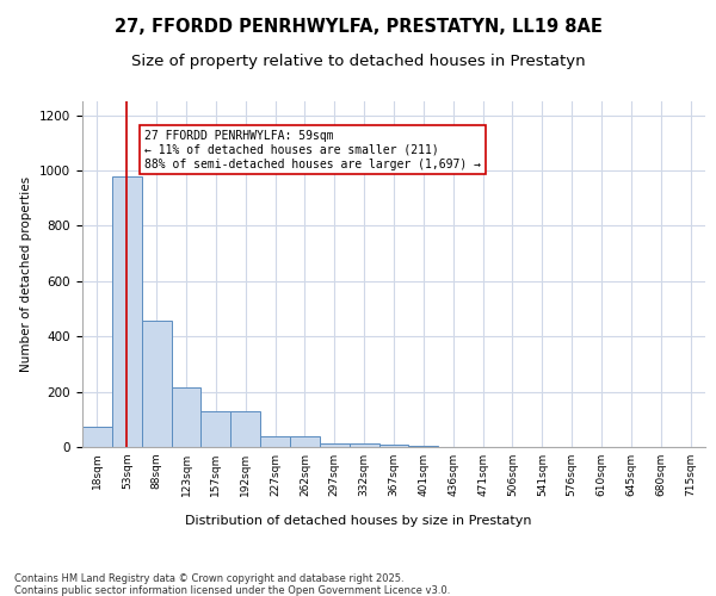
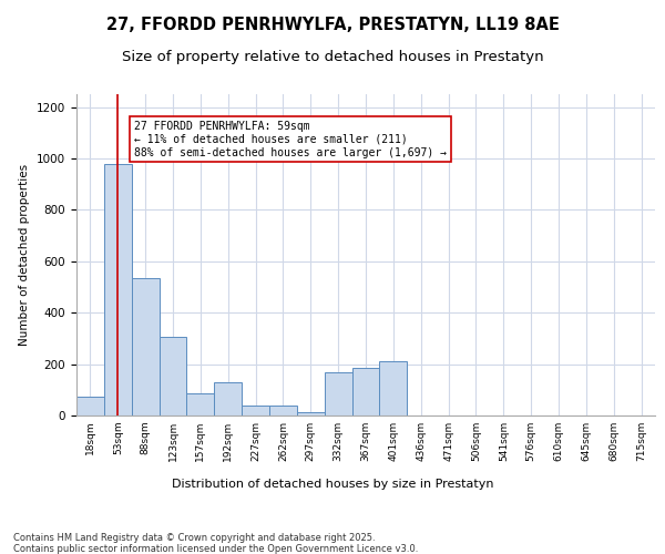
88sqm: 455 -> 535
123sqm: 215 -> 305
157sqm: 130 -> 85
332sqm: 15 -> 170
367sqm: 10 -> 185
401sqm: 5 -> 210
